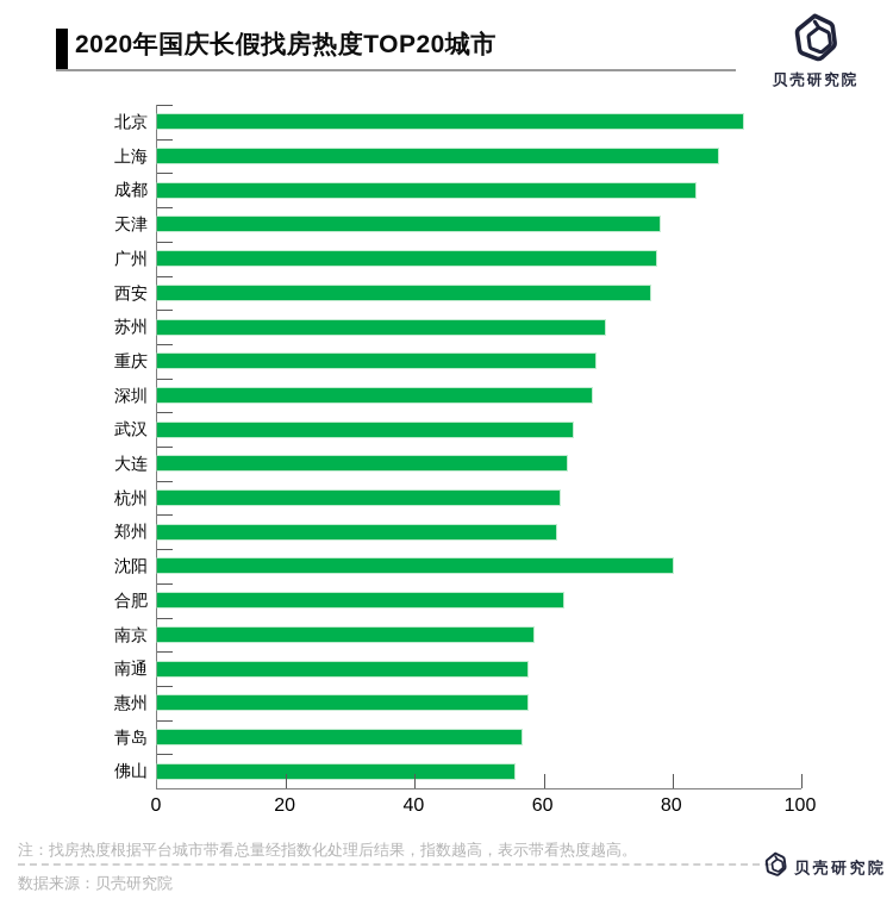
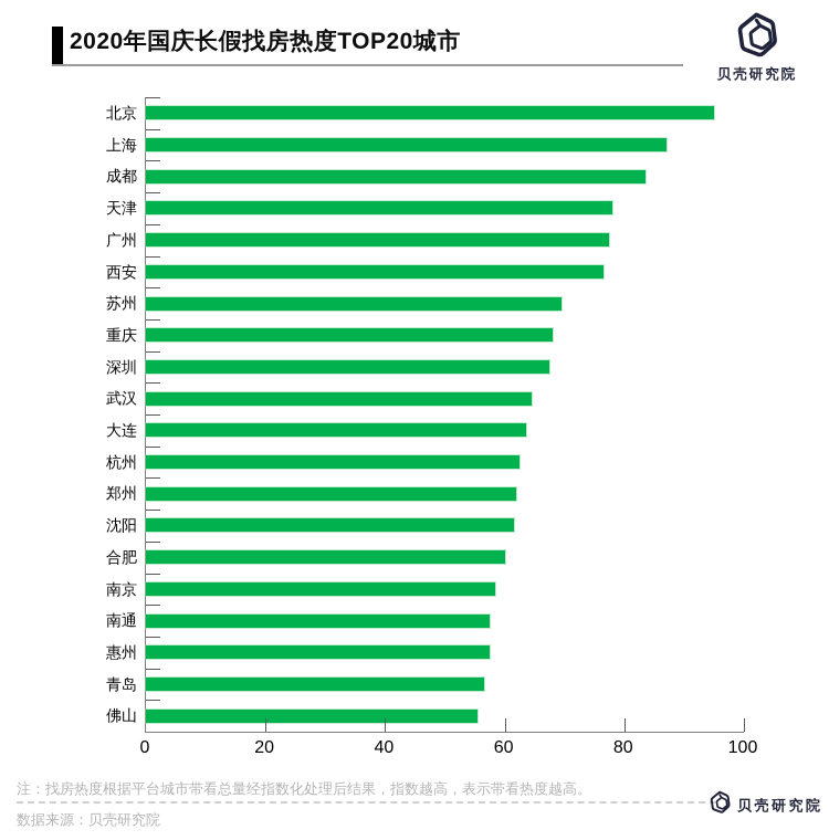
北京: 91 -> 95
沈阳: 80 -> 62
合肥: 63 -> 60
